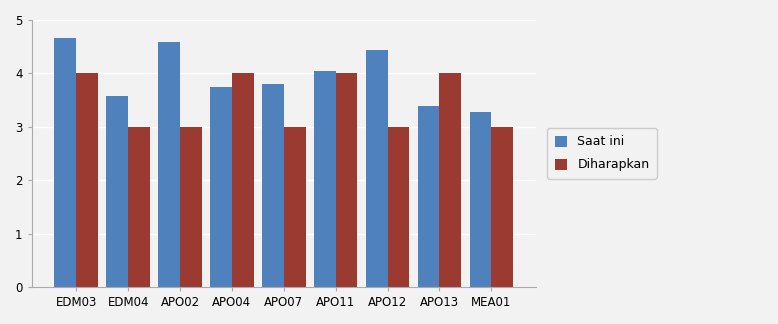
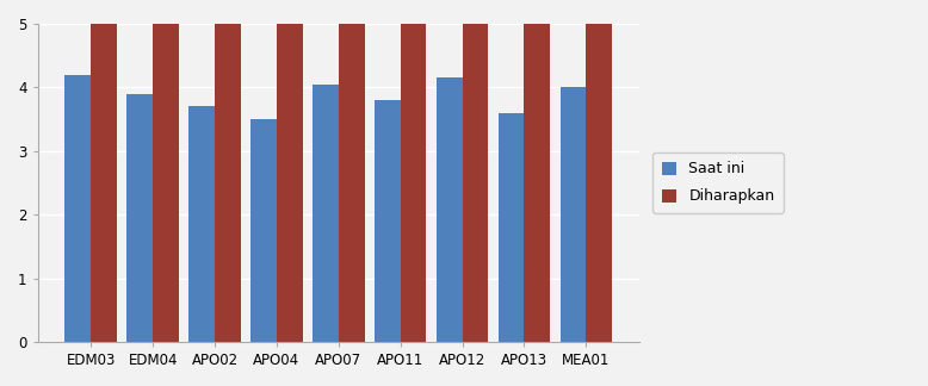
Saat ini/EDM03: 4.66 -> 4.20
Diharapkan/EDM03: 4 -> 5
Saat ini/EDM04: 3.58 -> 3.90
Diharapkan/EDM04: 3 -> 5
Saat ini/APO02: 4.58 -> 3.70
Diharapkan/APO02: 3 -> 5
Saat ini/APO04: 3.74 -> 3.50
Diharapkan/APO04: 4 -> 5
Saat ini/APO07: 3.80 -> 4.05
Diharapkan/APO07: 3 -> 5
Saat ini/APO11: 4.04 -> 3.80
Diharapkan/APO11: 4 -> 5
Saat ini/APO12: 4.44 -> 4.15
Diharapkan/APO12: 3 -> 5
Saat ini/APO13: 3.38 -> 3.60
Diharapkan/APO13: 4 -> 5
Saat ini/MEA01: 3.28 -> 4.00
Diharapkan/MEA01: 3 -> 5
